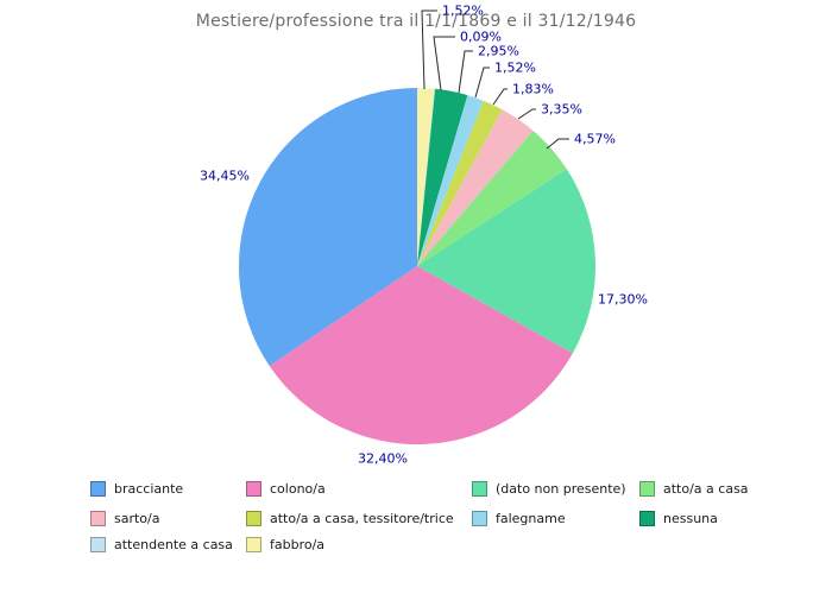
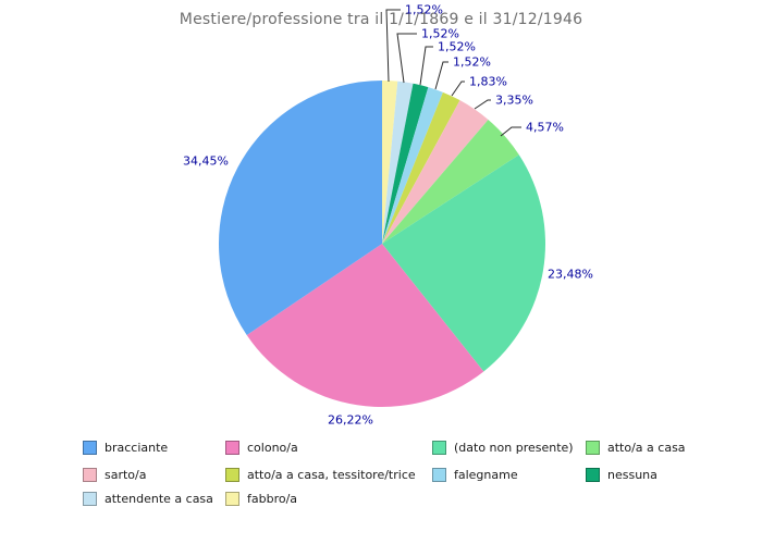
colono/a: 32,40% -> 26,22%
(dato non presente): 17,30% -> 23,48%
nessuna: 2,95% -> 1,52%
attendente a casa: 0,09% -> 1,52%
